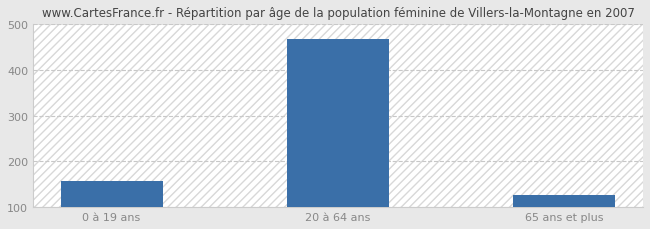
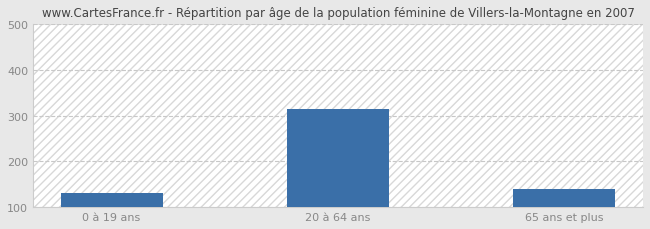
0 à 19 ans: 157 -> 130
20 à 64 ans: 467 -> 315
65 ans et plus: 127 -> 140
